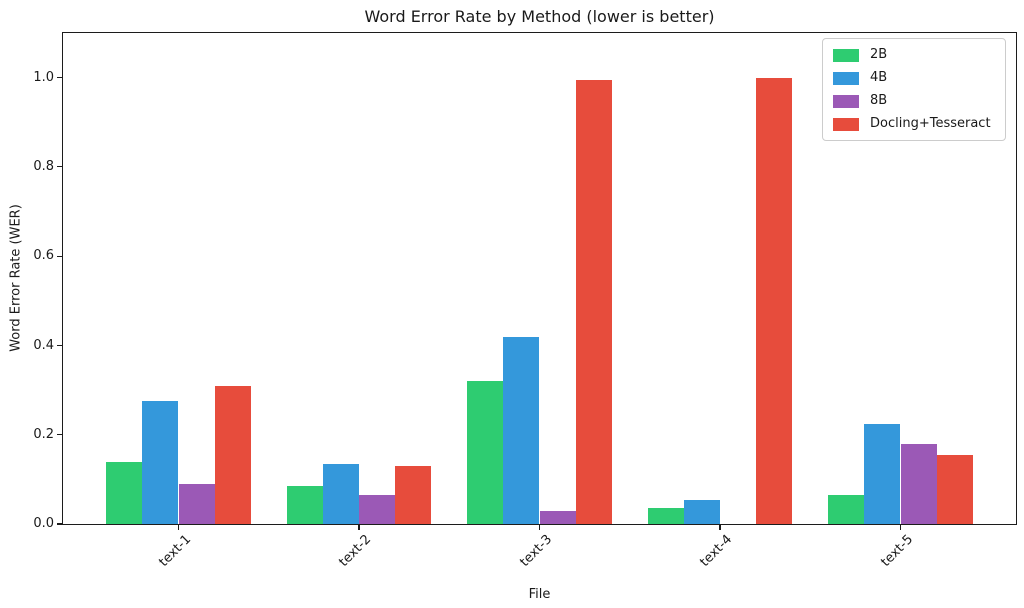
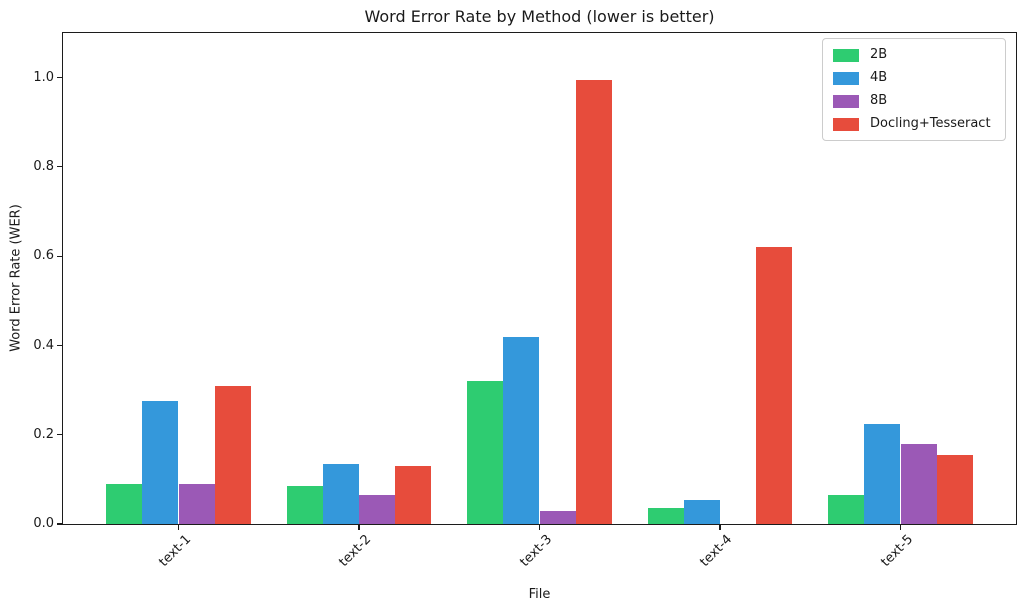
2B/text-1: 0.14 -> 0.09
Docling+Tesseract/text-4: 1.00 -> 0.62
